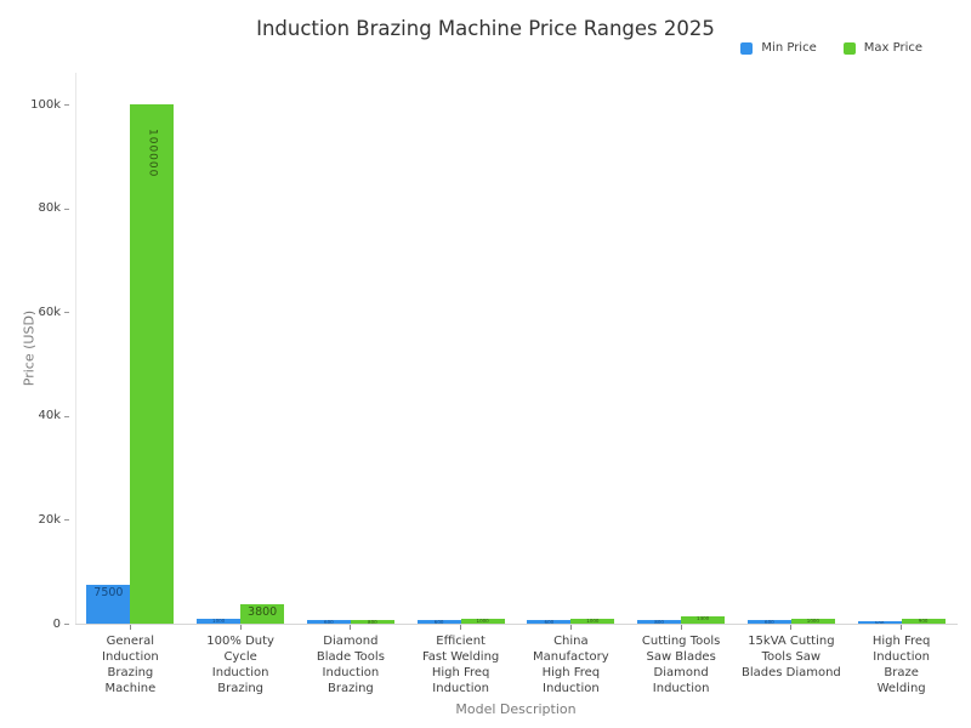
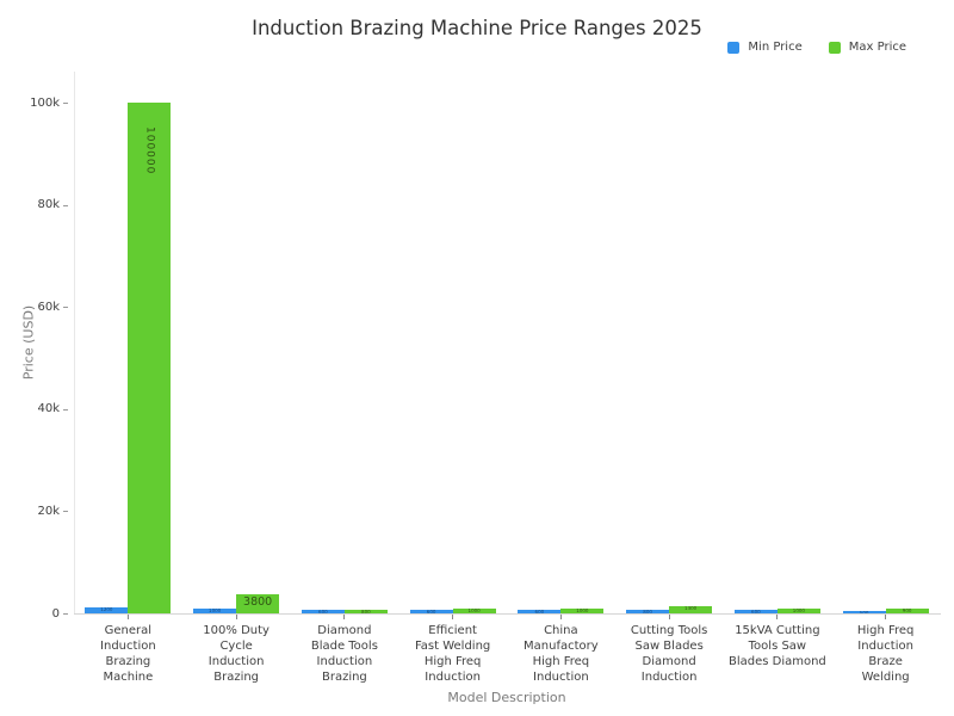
Min Price/General Induction Brazing Machine: 7500 -> 1200
